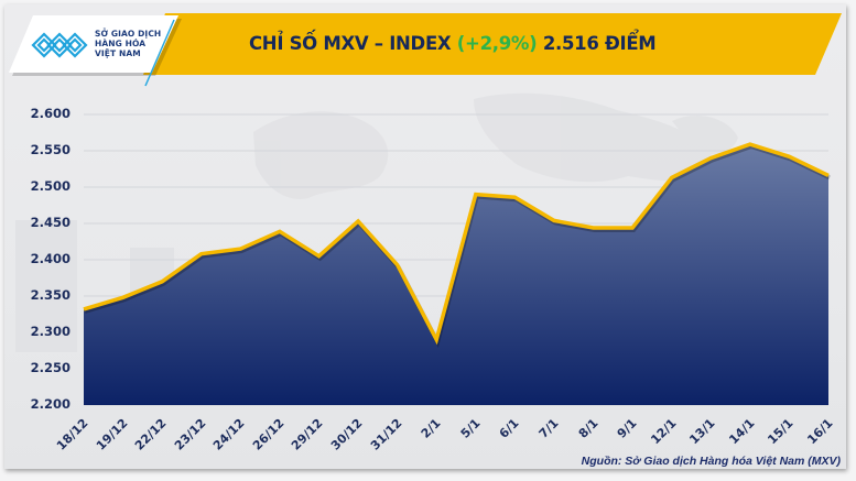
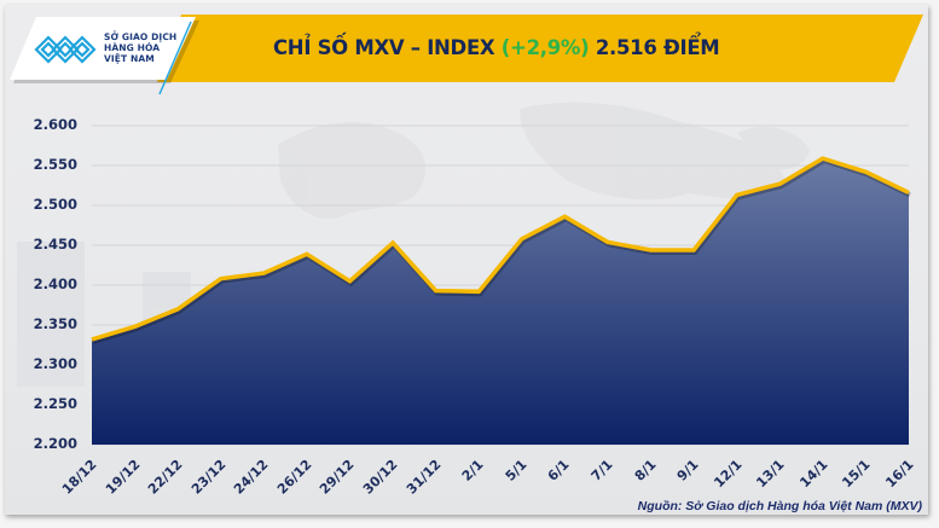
2/1: 2290 -> 2390
5/1: 2490 -> 2460
13/1: 2540 -> 2530
